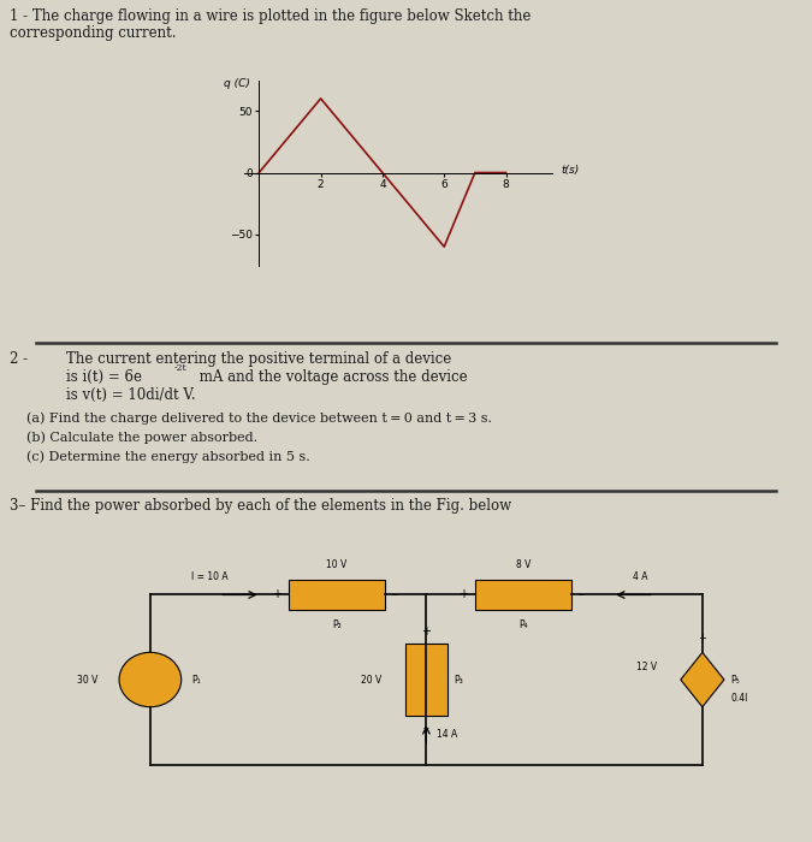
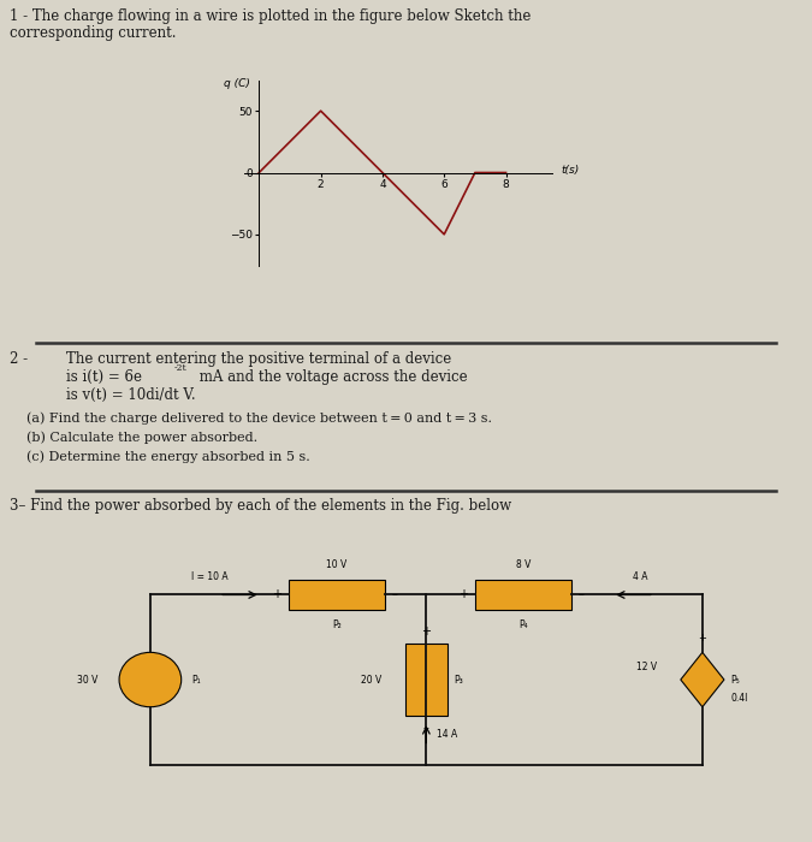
2: 60 -> 50
6: -60 -> -50
